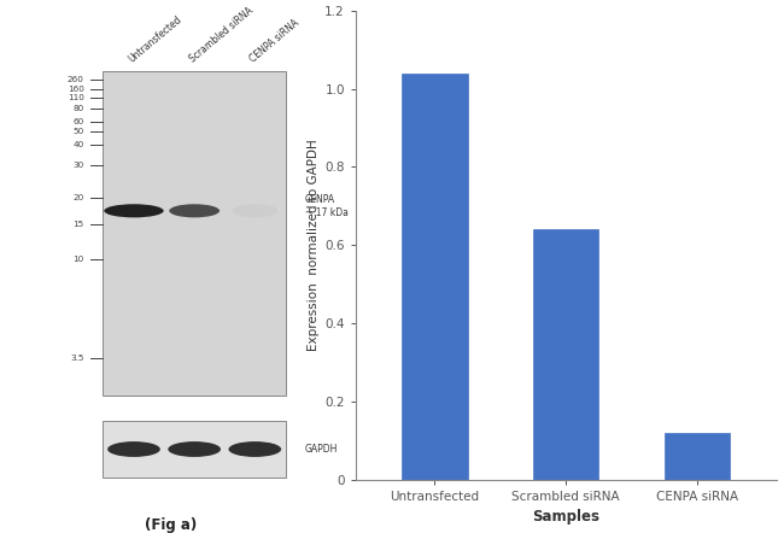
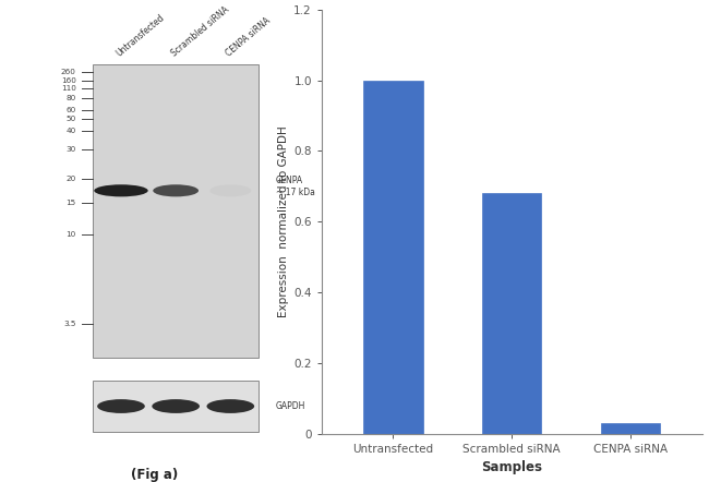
Untransfected: 1.04 -> 1.00
Scrambled siRNA: 0.64 -> 0.68
CENPA siRNA: 0.12 -> 0.03
